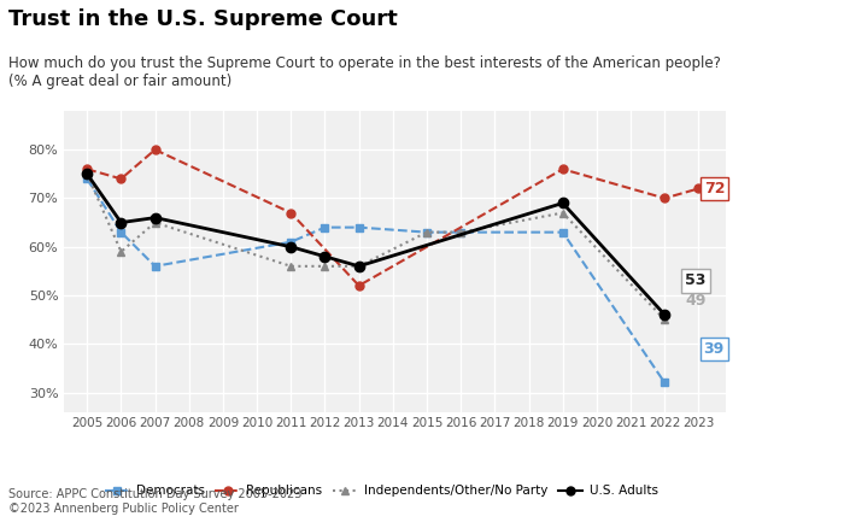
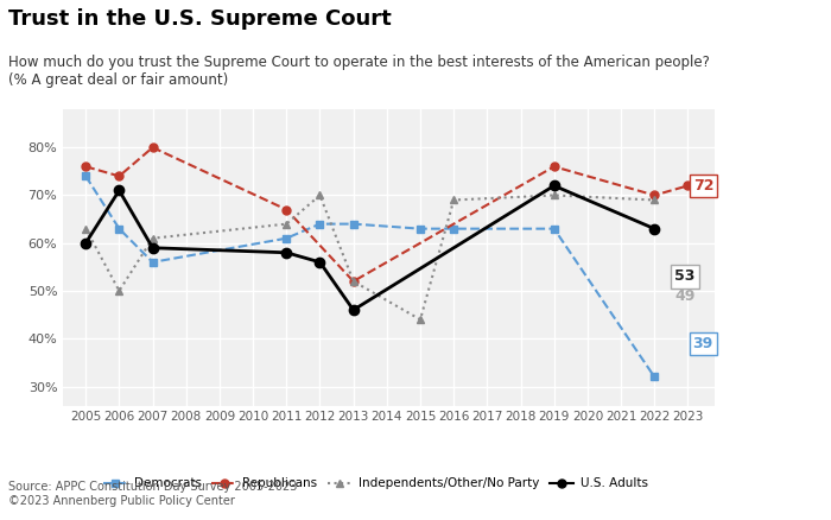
Independents/Other/No Party/2005: 75% -> 63%
U.S. Adults/2005: 75% -> 60%
Independents/Other/No Party/2006: 59% -> 50%
U.S. Adults/2006: 65% -> 71%
Independents/Other/No Party/2007: 65% -> 61%
U.S. Adults/2007: 66% -> 59%
Independents/Other/No Party/2011: 56% -> 64%
U.S. Adults/2011: 60% -> 58%
Independents/Other/No Party/2012: 56% -> 70%
U.S. Adults/2012: 58% -> 56%
Independents/Other/No Party/2013: 56% -> 52%
U.S. Adults/2013: 56% -> 46%
Independents/Other/No Party/2015: 63% -> 44%
Independents/Other/No Party/2016: 63% -> 69%
Independents/Other/No Party/2019: 67% -> 70%
U.S. Adults/2019: 69% -> 72%
Independents/Other/No Party/2022: 45% -> 69%
U.S. Adults/2022: 46% -> 63%
